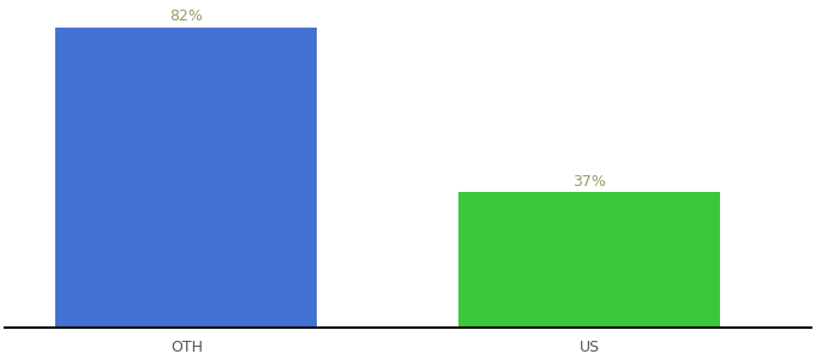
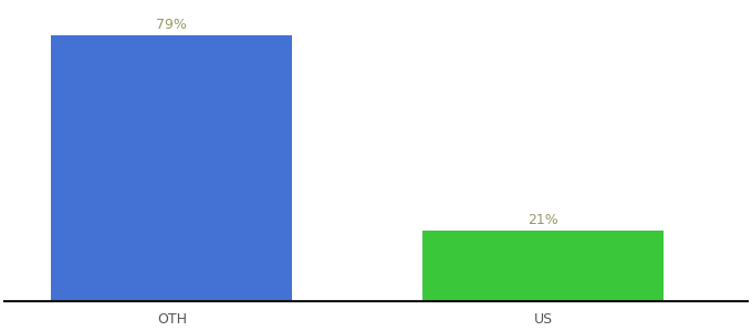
OTH: 82% -> 79%
US: 37% -> 21%
